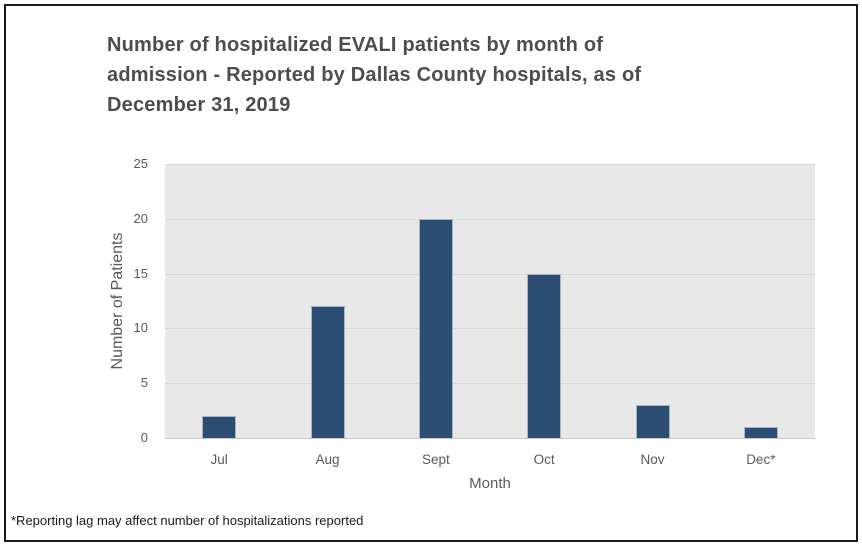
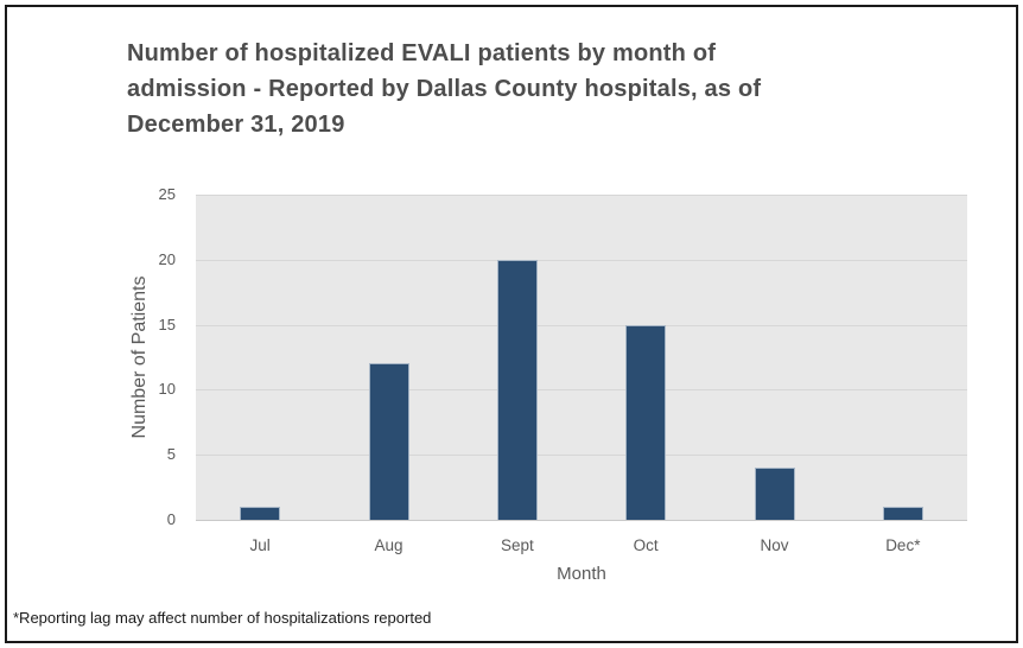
Jul: 2 -> 1
Nov: 3 -> 4
